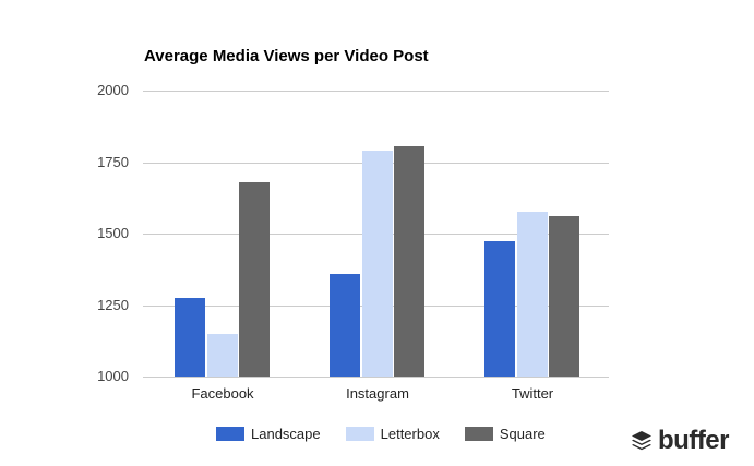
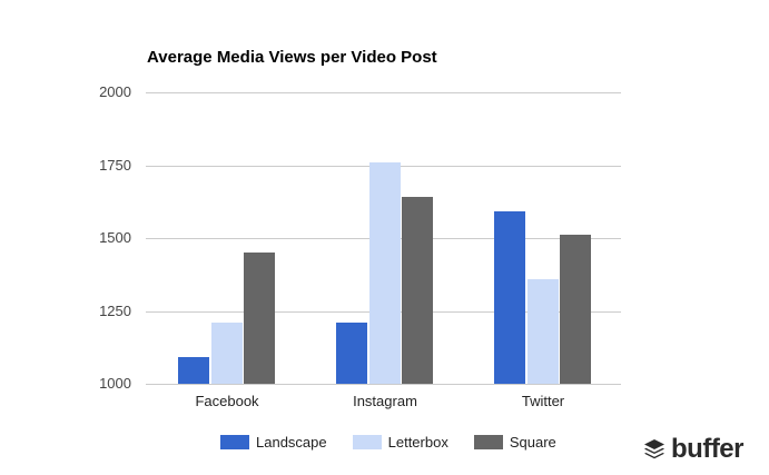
Landscape/Facebook: 1280 -> 1090
Letterbox/Facebook: 1150 -> 1210
Square/Facebook: 1680 -> 1450
Landscape/Instagram: 1360 -> 1210
Letterbox/Instagram: 1790 -> 1760
Square/Instagram: 1800 -> 1640
Landscape/Twitter: 1480 -> 1590
Letterbox/Twitter: 1580 -> 1360
Square/Twitter: 1560 -> 1510
